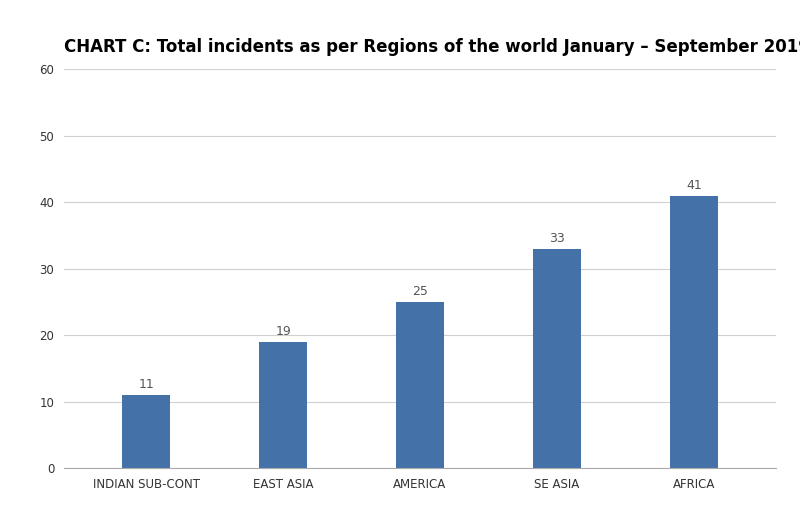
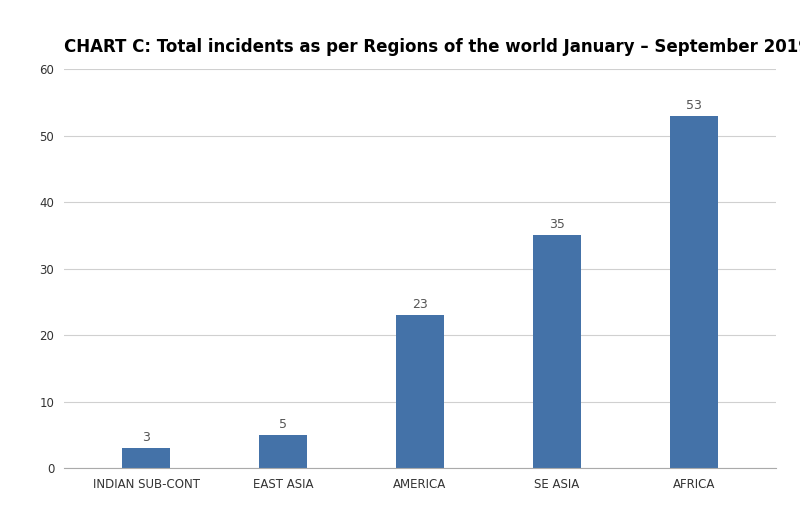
INDIAN SUB-CONT: 11 -> 3
EAST ASIA: 19 -> 5
AMERICA: 25 -> 23
SE ASIA: 33 -> 35
AFRICA: 41 -> 53
